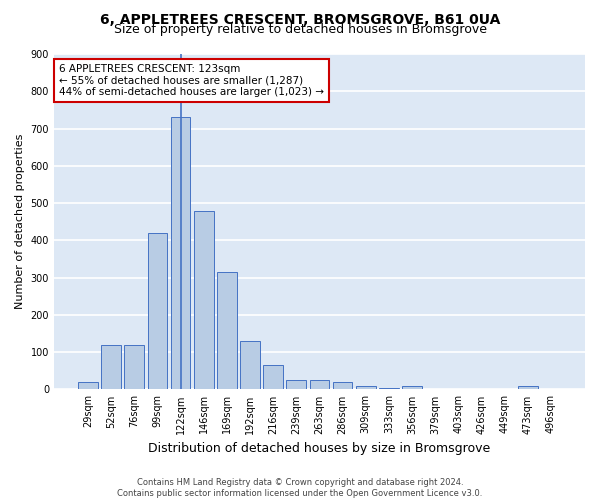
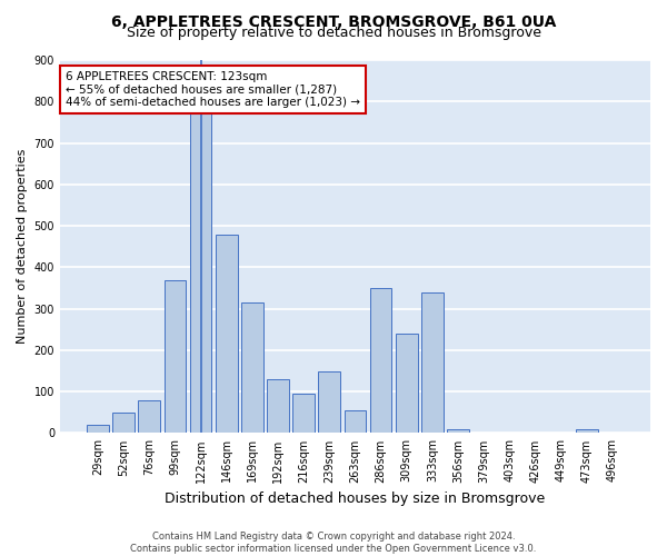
52sqm: 120 -> 50
76sqm: 120 -> 80
99sqm: 420 -> 370
122sqm: 730 -> 775
216sqm: 65 -> 95
239sqm: 25 -> 150
263sqm: 25 -> 55
286sqm: 20 -> 350
309sqm: 8 -> 240
333sqm: 5 -> 340
